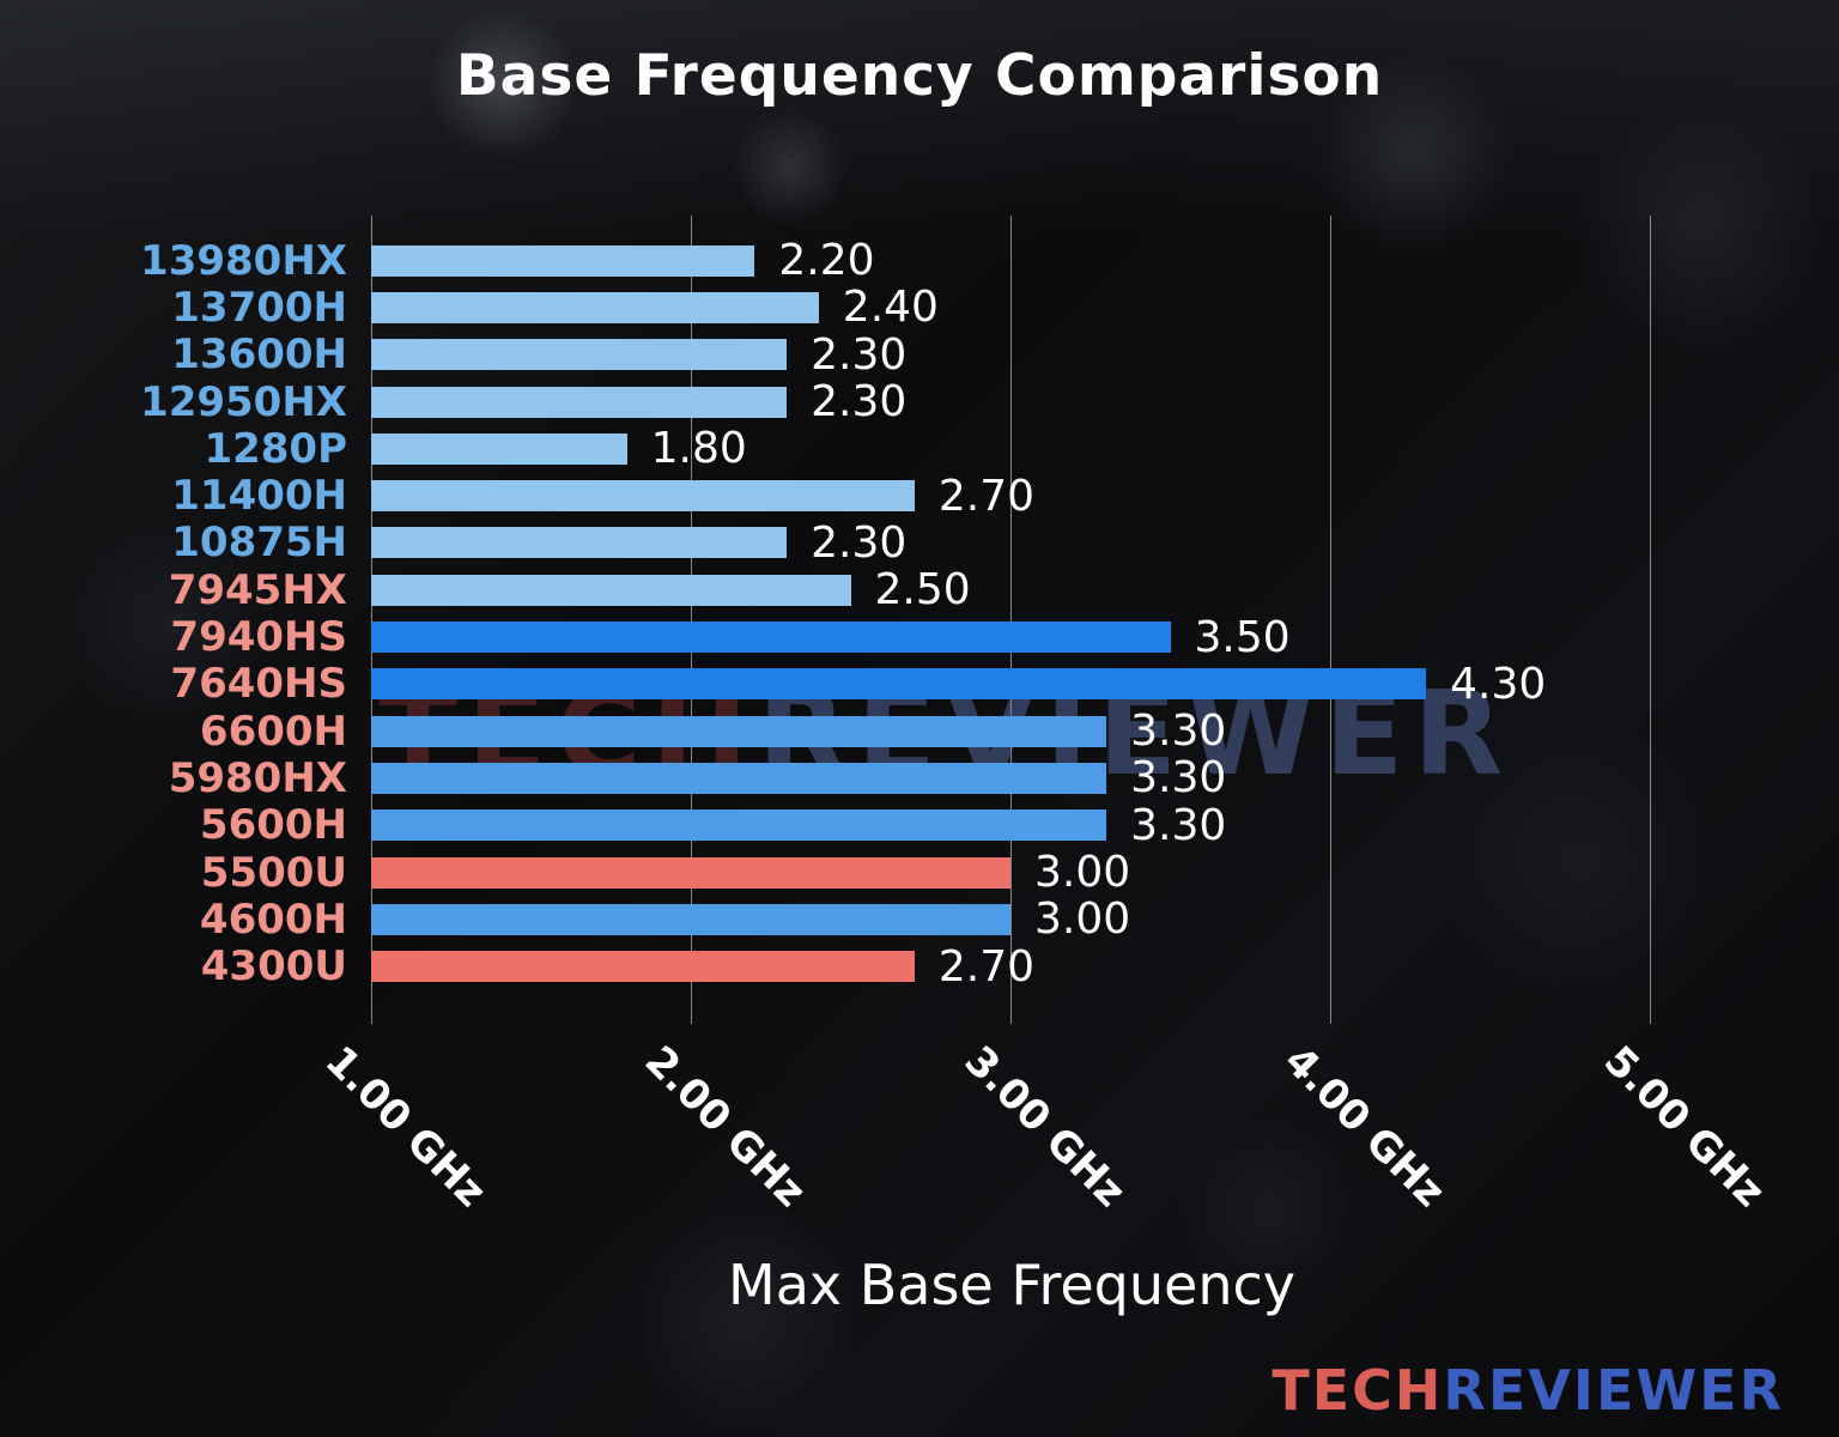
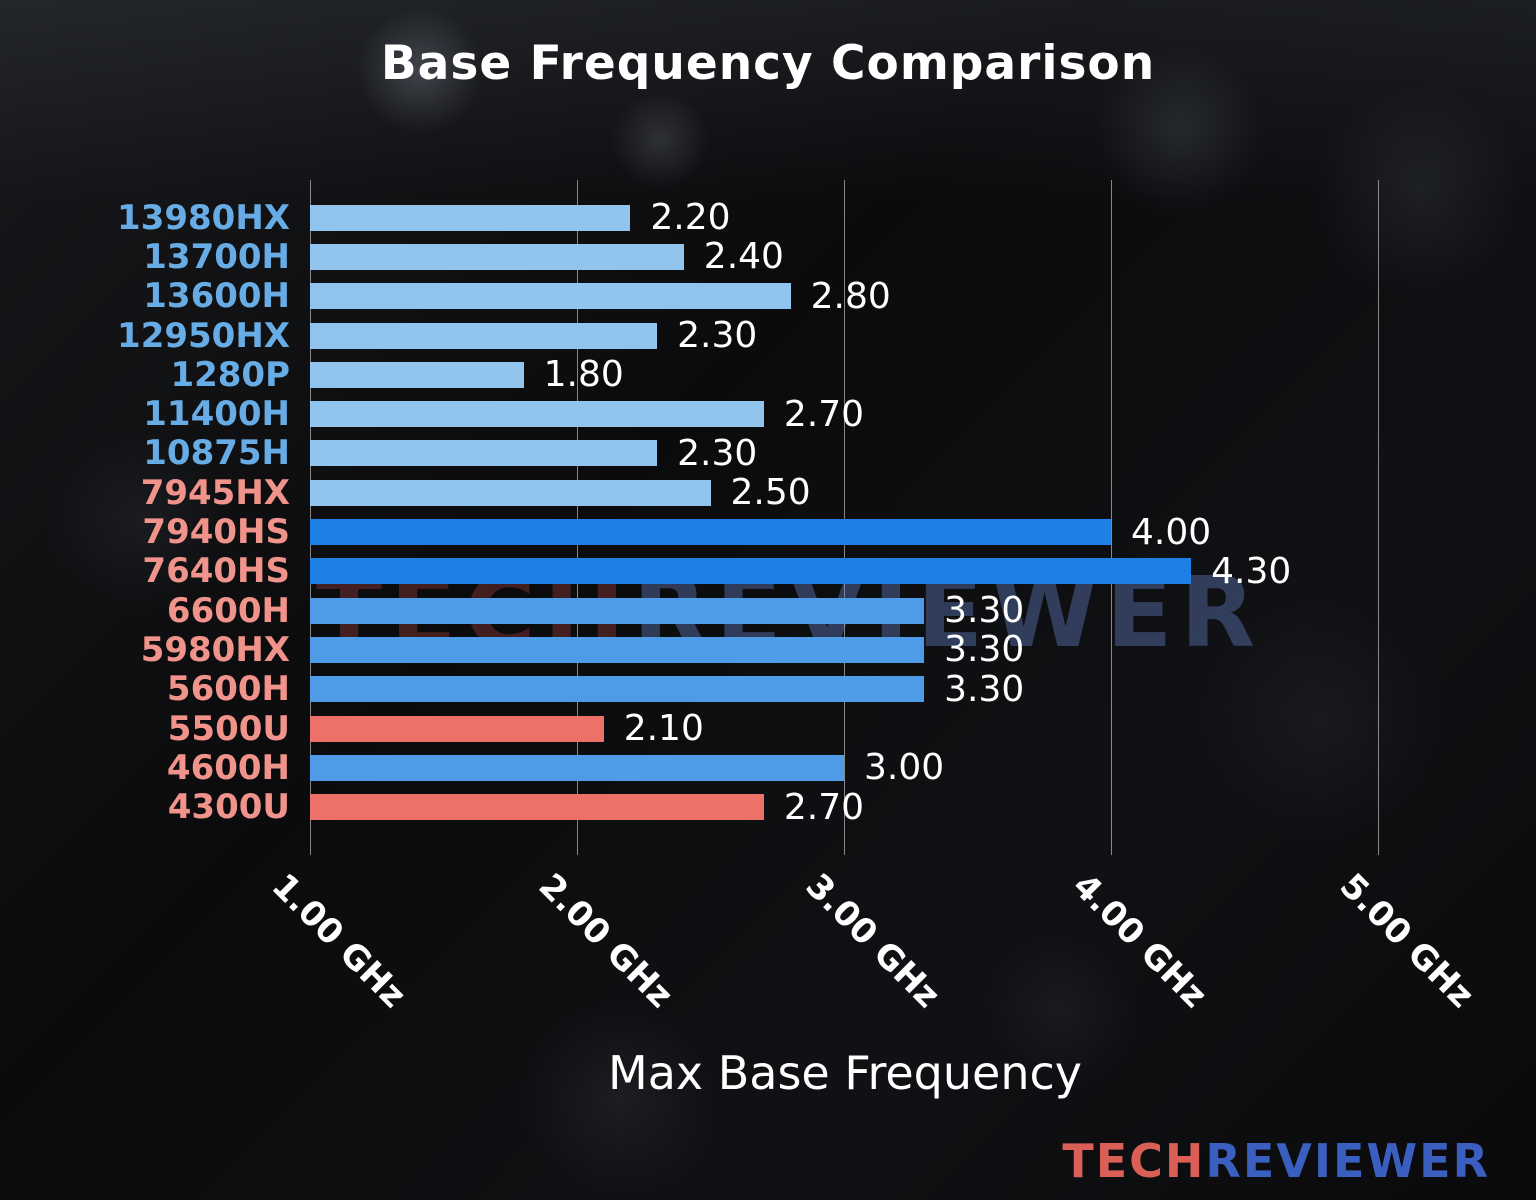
13600H: 2.30 -> 2.80
7940HS: 3.50 -> 4.00
5500U: 3.00 -> 2.10
